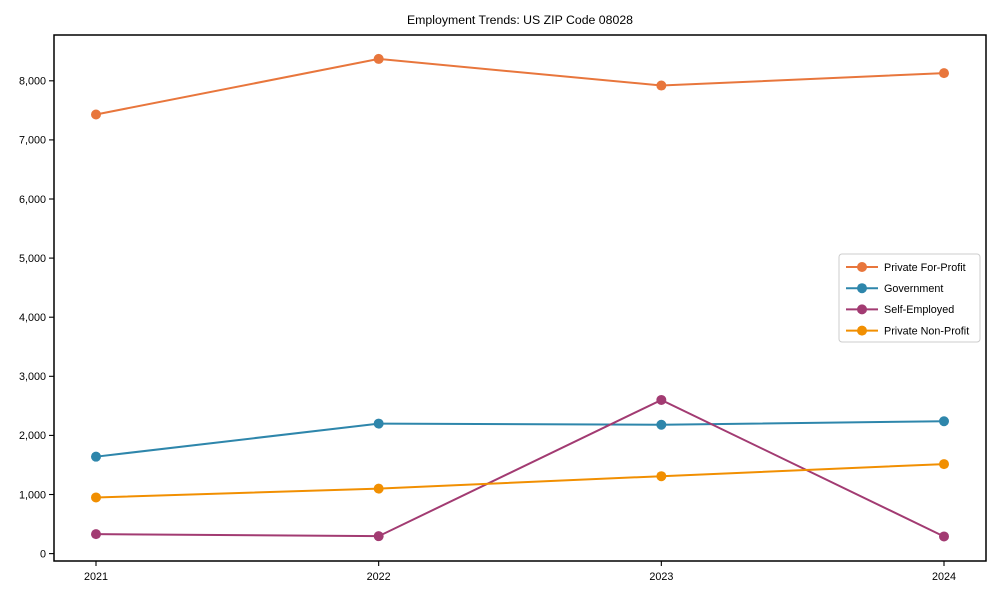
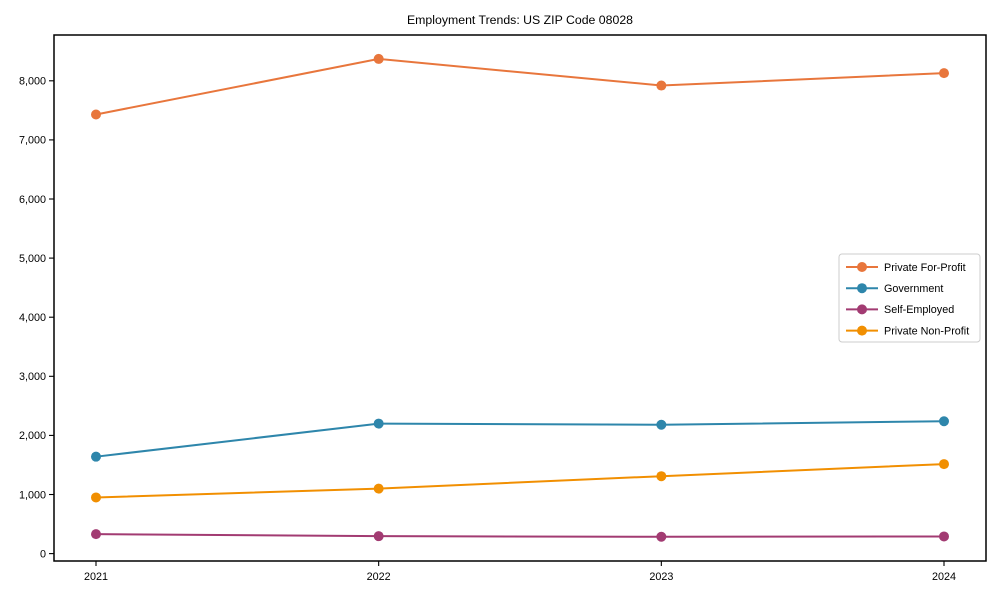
Self-Employed/2023: 2600 -> 300
